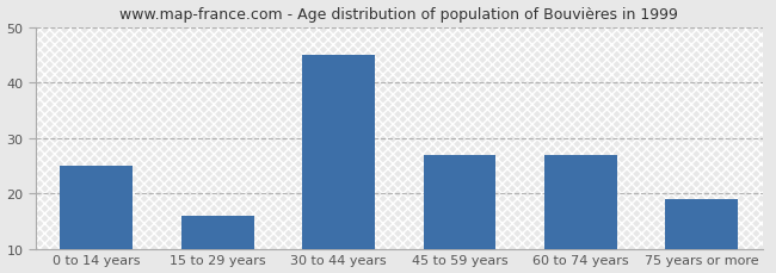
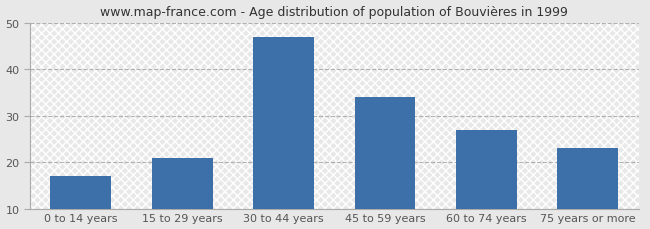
0 to 14 years: 25 -> 17
15 to 29 years: 16 -> 21
30 to 44 years: 45 -> 47
45 to 59 years: 27 -> 34
75 years or more: 19 -> 23
